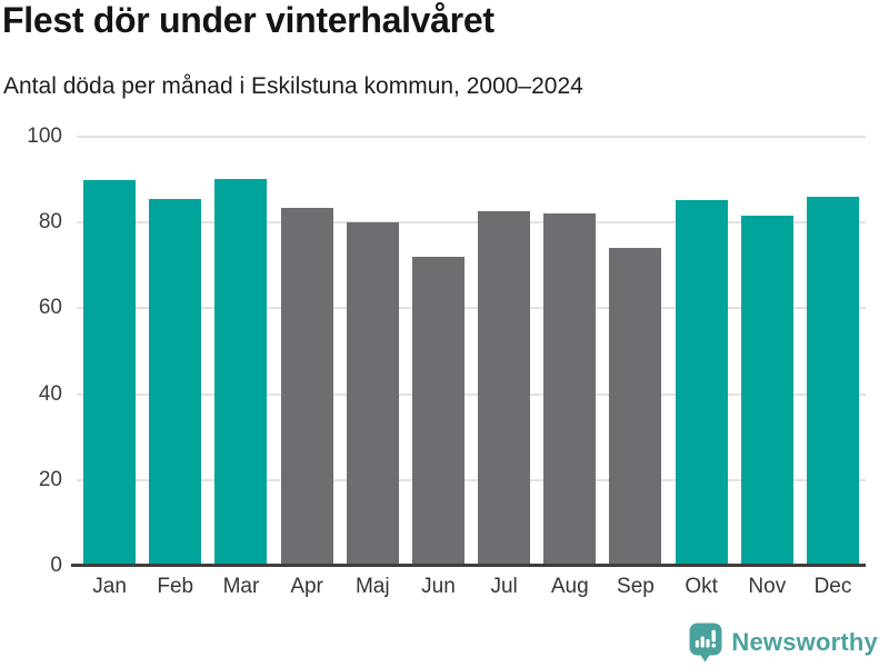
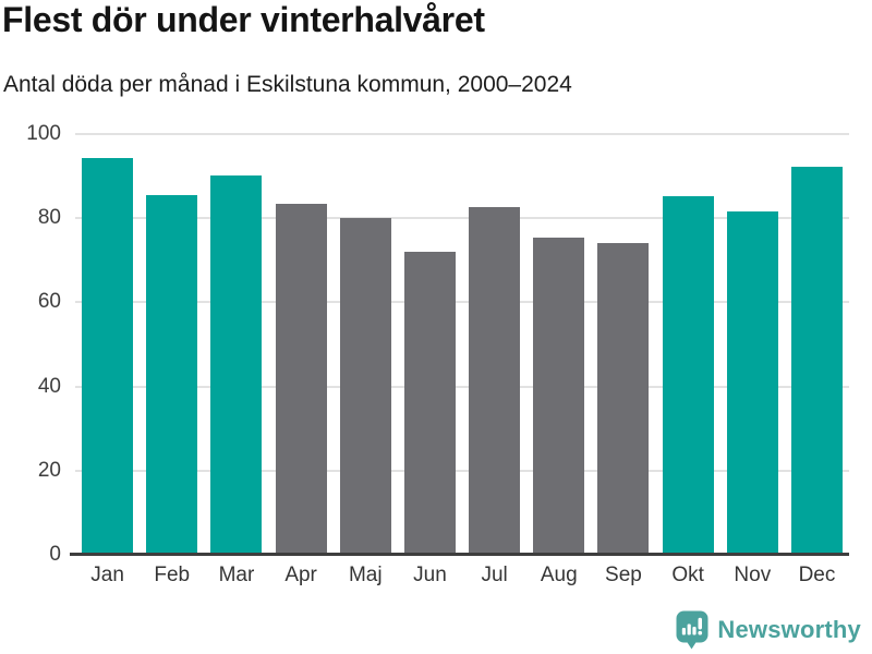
Jan: 90 -> 94
Aug: 82 -> 75
Dec: 86 -> 92
